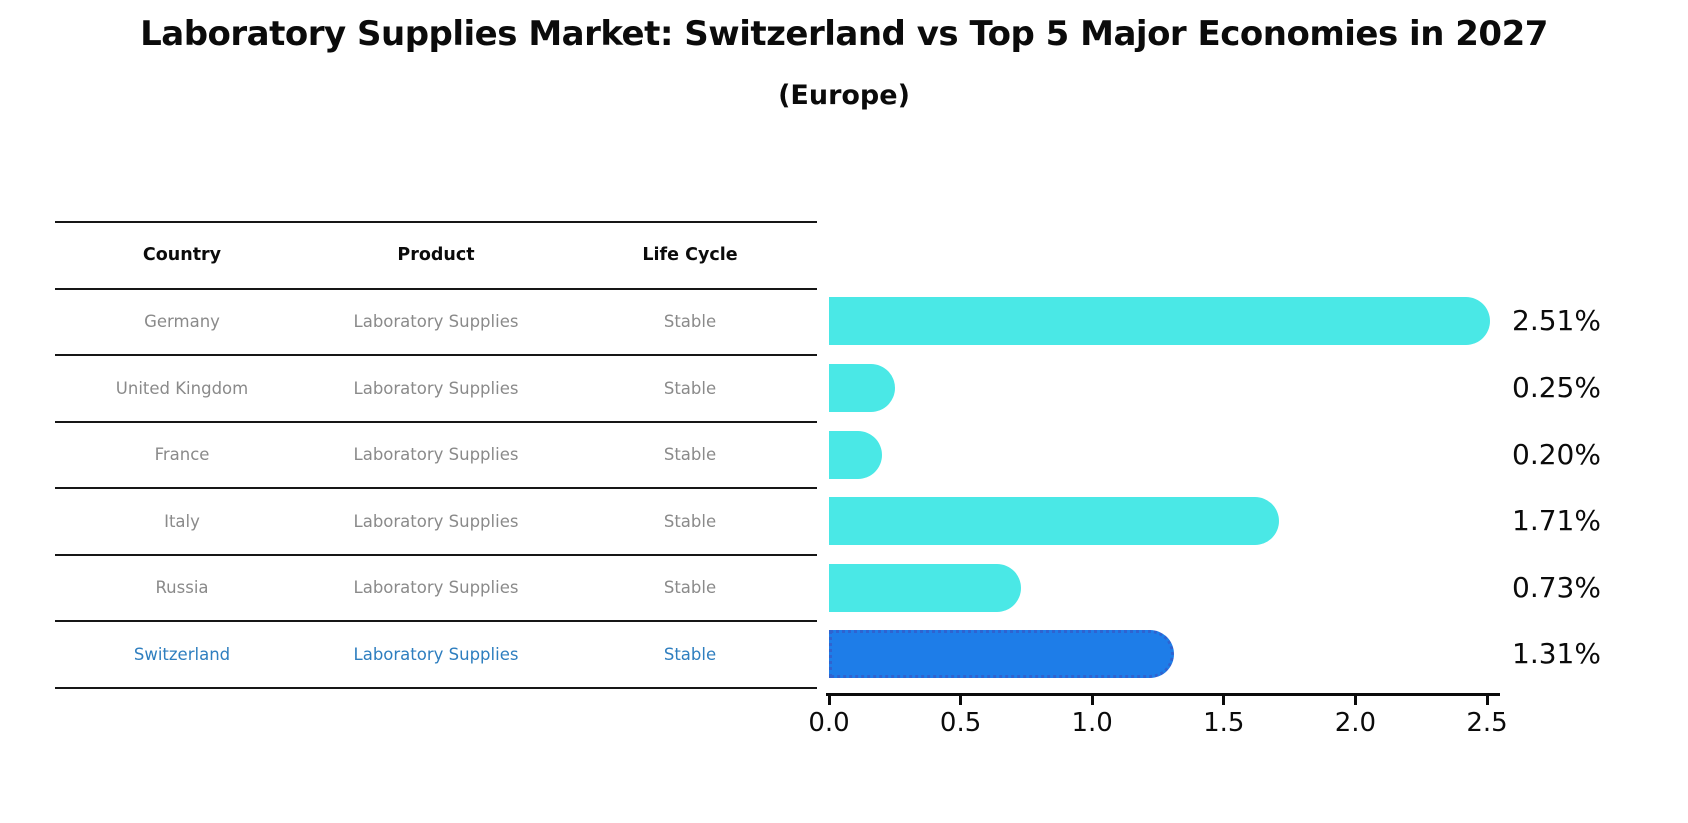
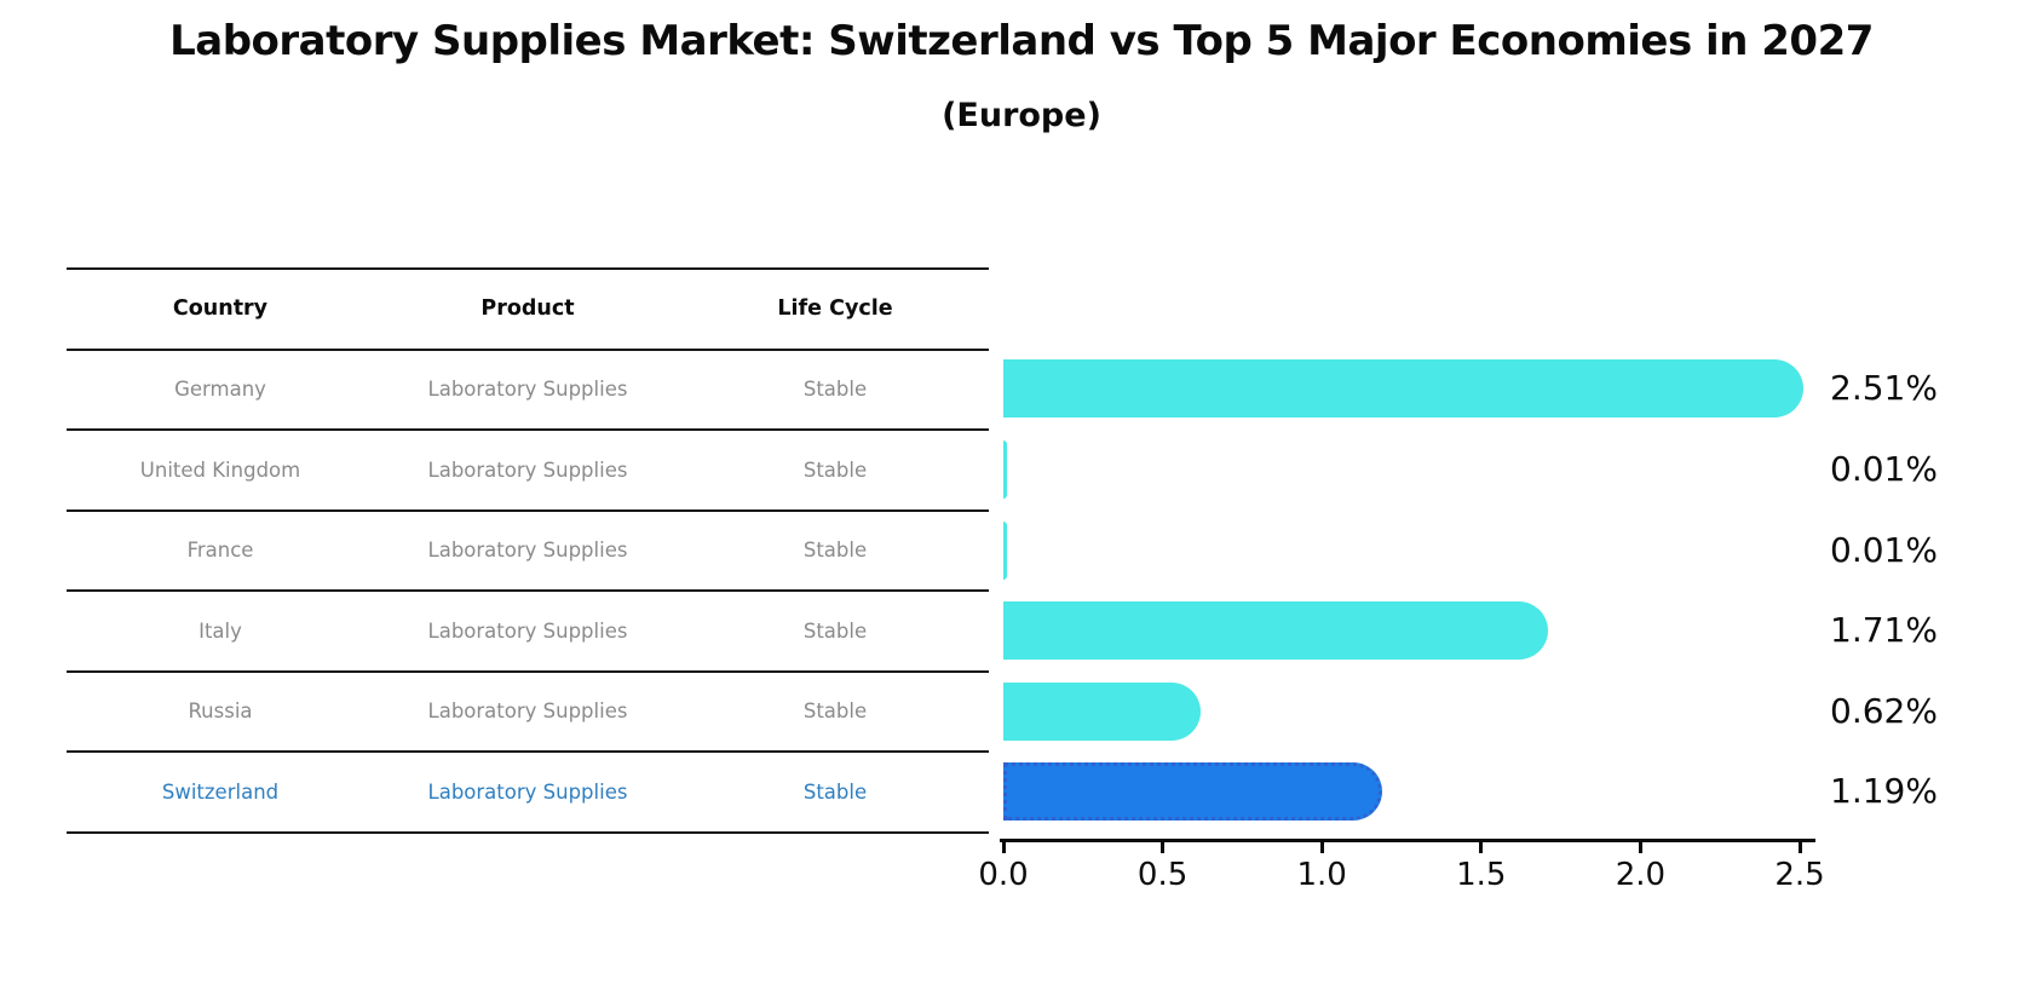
United Kingdom: 0.25% -> 0.01%
France: 0.20% -> 0.01%
Russia: 0.73% -> 0.62%
Switzerland: 1.31% -> 1.19%
